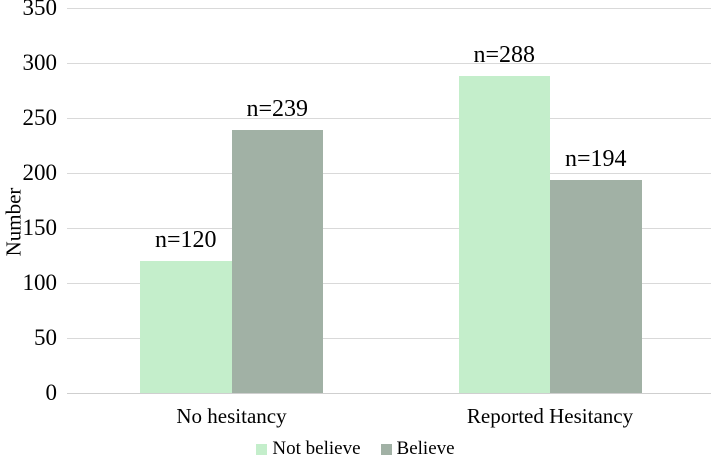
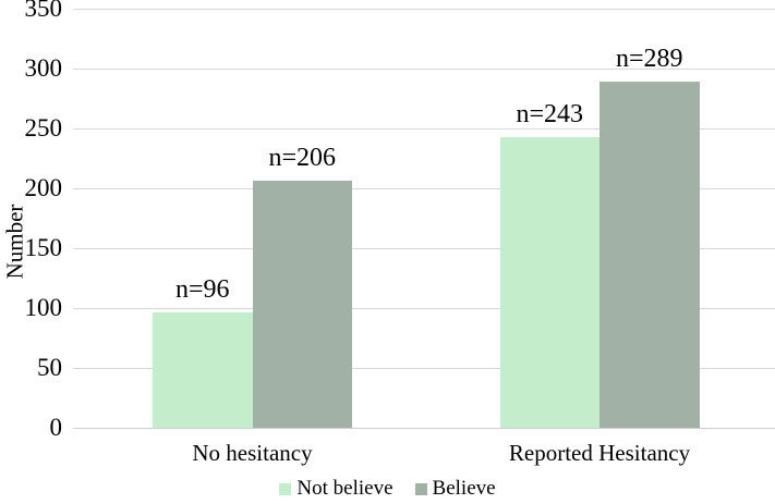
Not believe/No hesitancy: 120 -> 96
Believe/No hesitancy: 239 -> 206
Not believe/Reported Hesitancy: 288 -> 243
Believe/Reported Hesitancy: 194 -> 289
